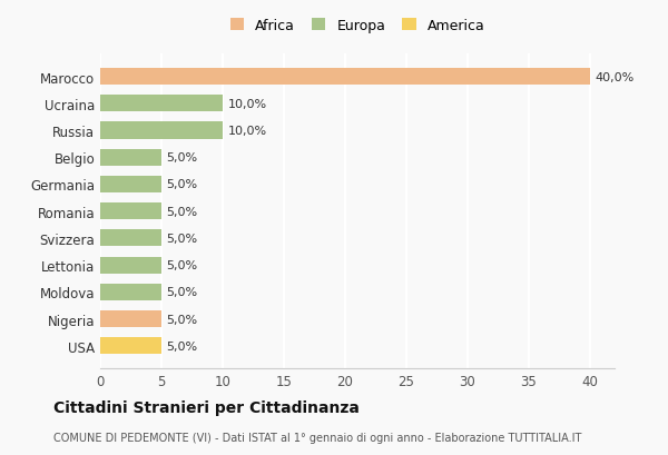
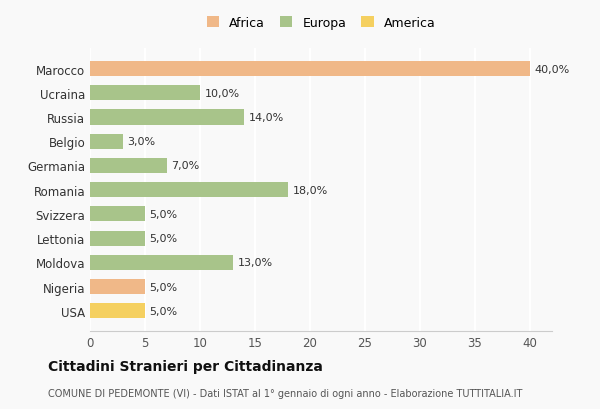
Russia: 10,0% -> 14,0%
Belgio: 5,0% -> 3,0%
Germania: 5,0% -> 7,0%
Romania: 5,0% -> 18,0%
Moldova: 5,0% -> 13,0%
